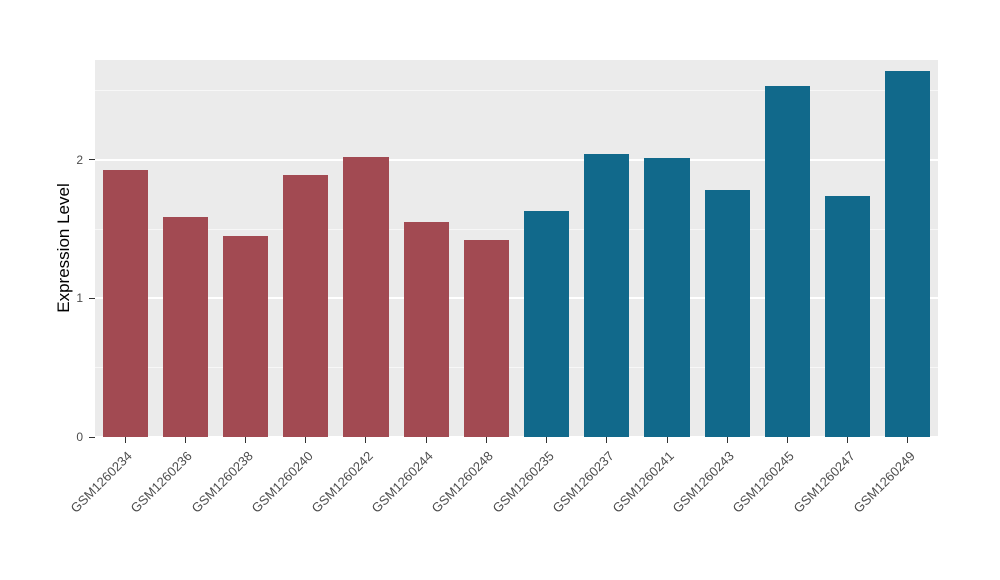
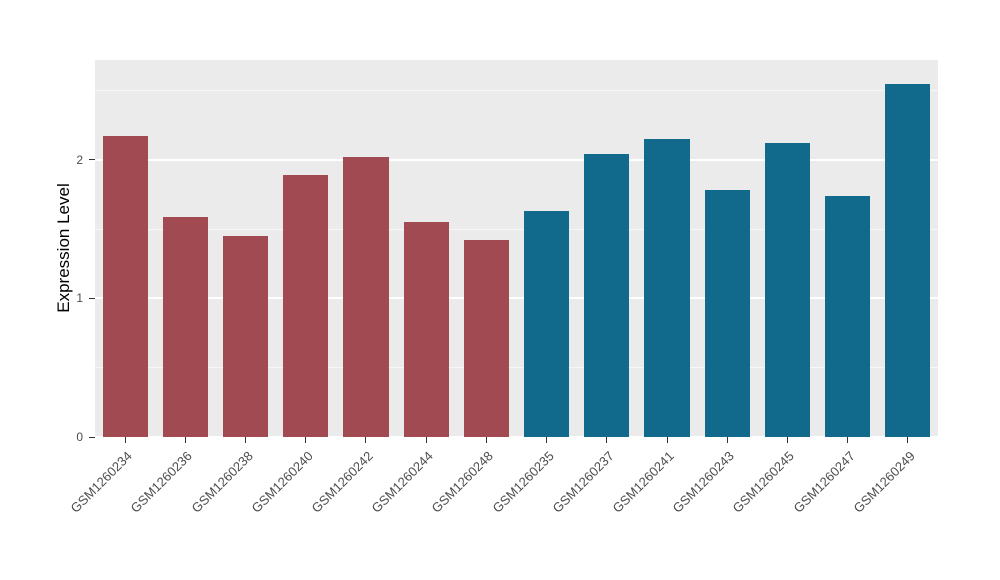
GSM1260234: 1.93 -> 2.17
GSM1260241: 2.01 -> 2.15
GSM1260245: 2.53 -> 2.12
GSM1260249: 2.64 -> 2.55
